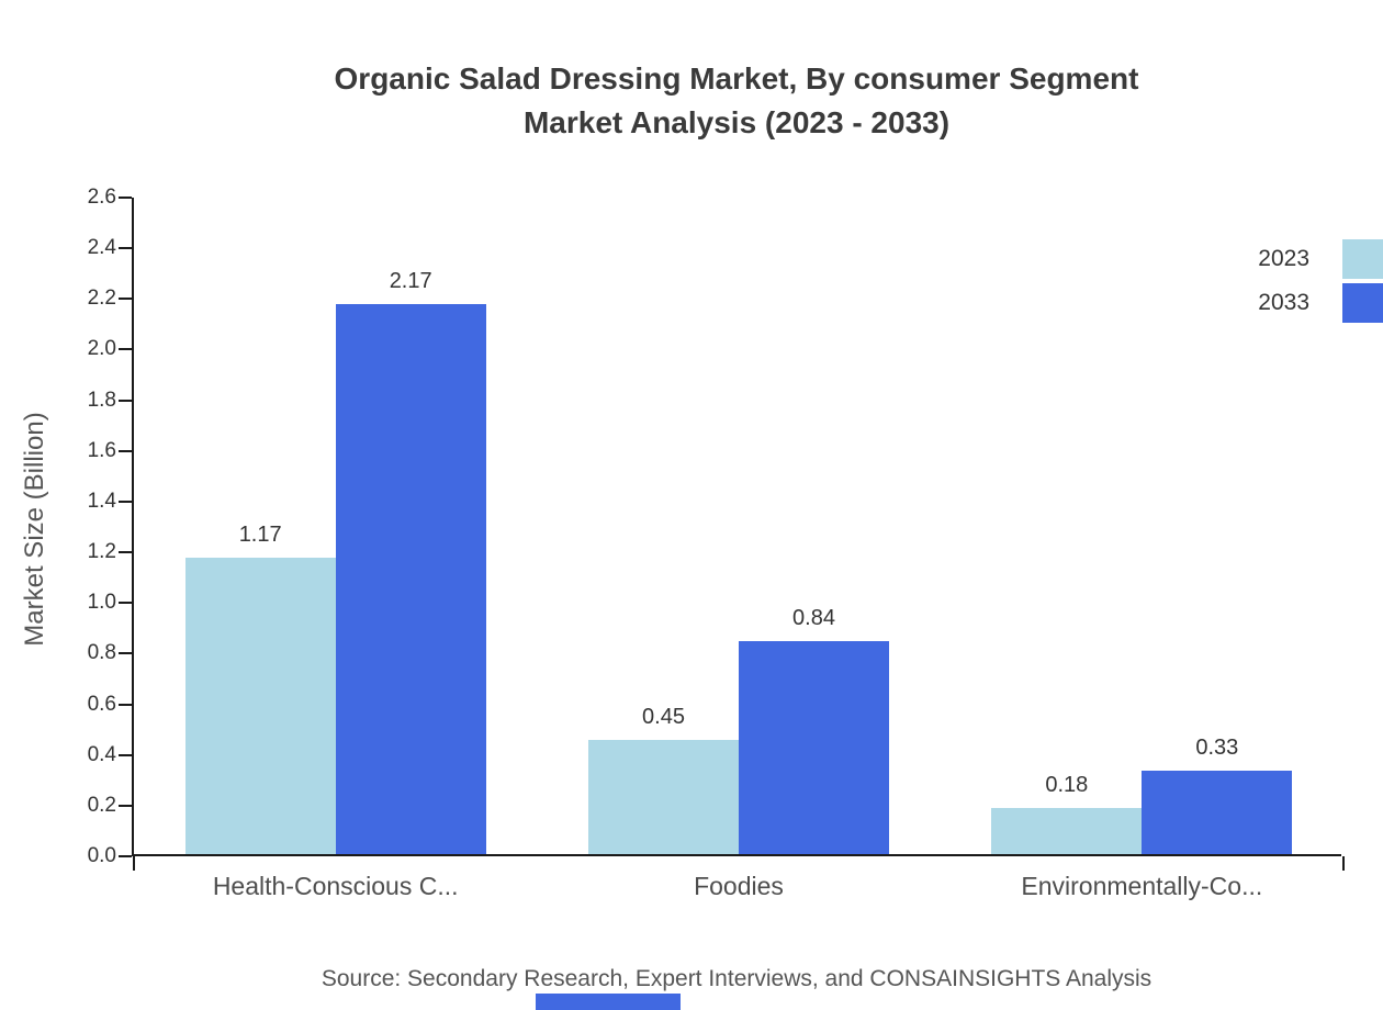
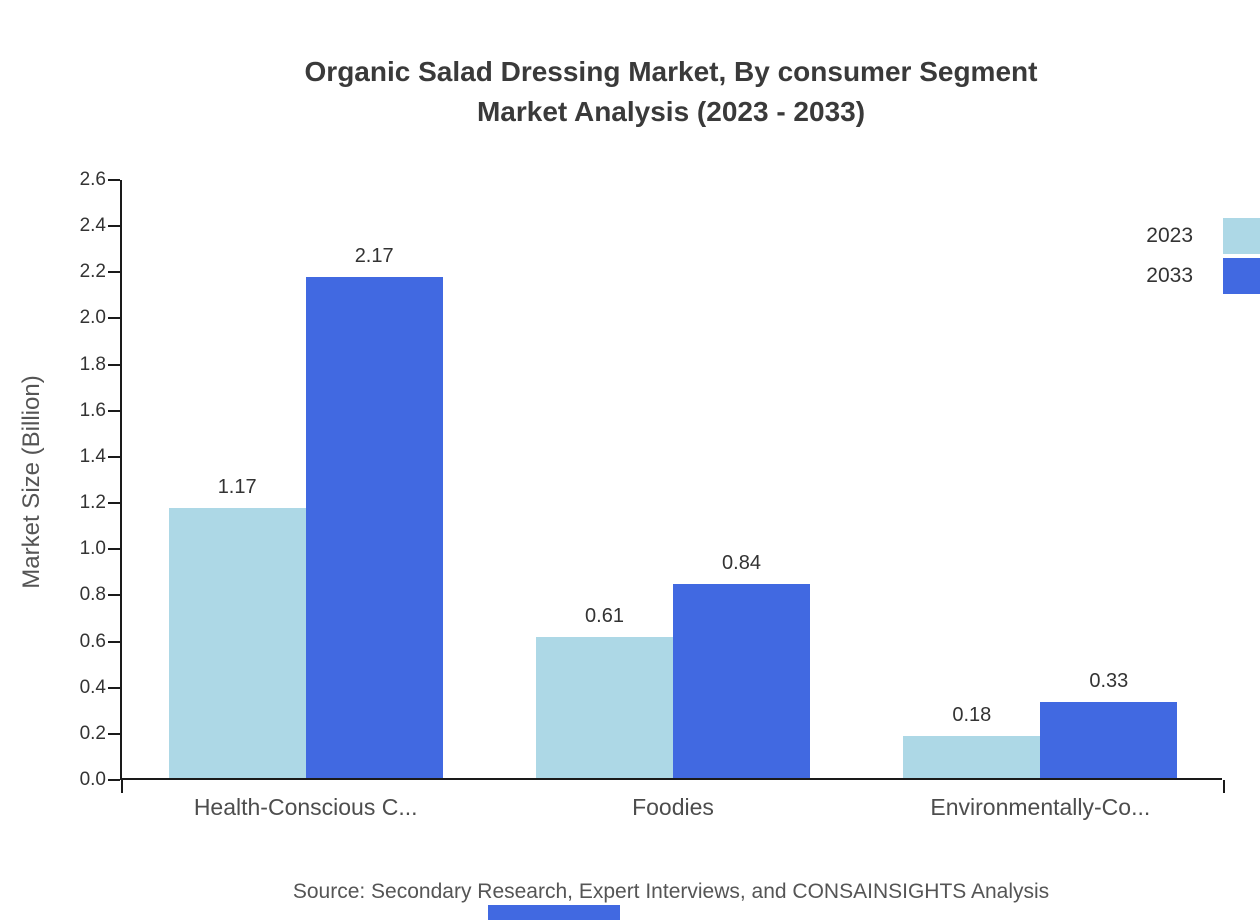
2023/Foodies: 0.45 -> 0.61
